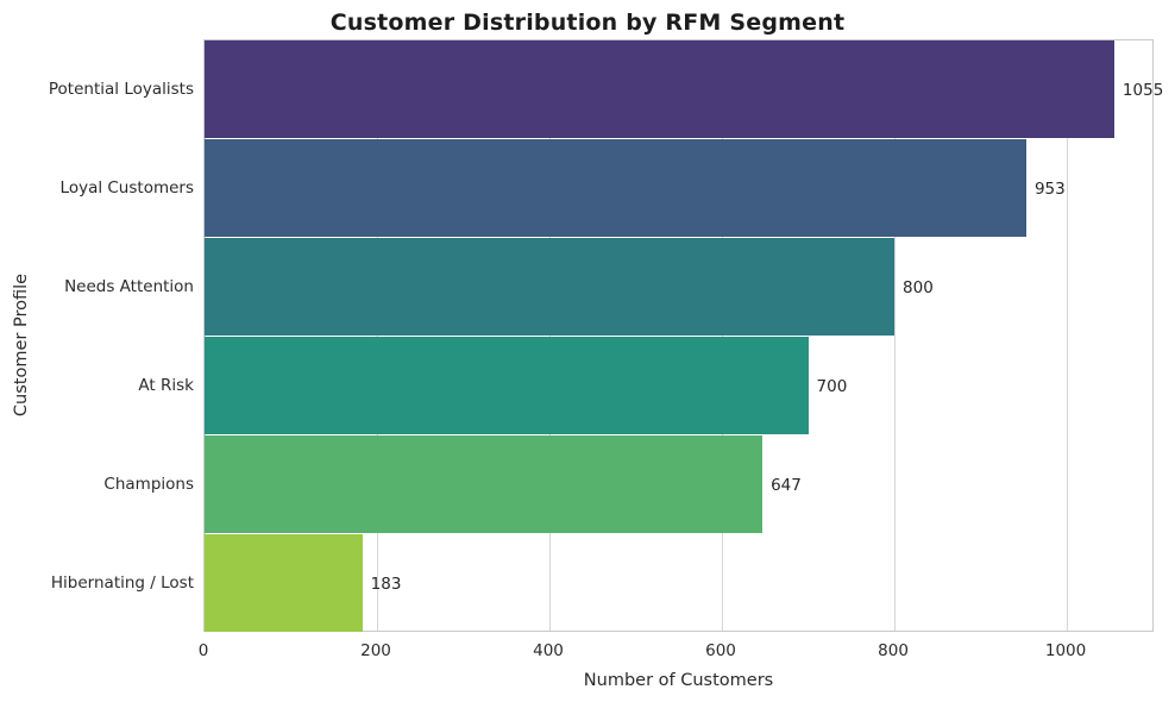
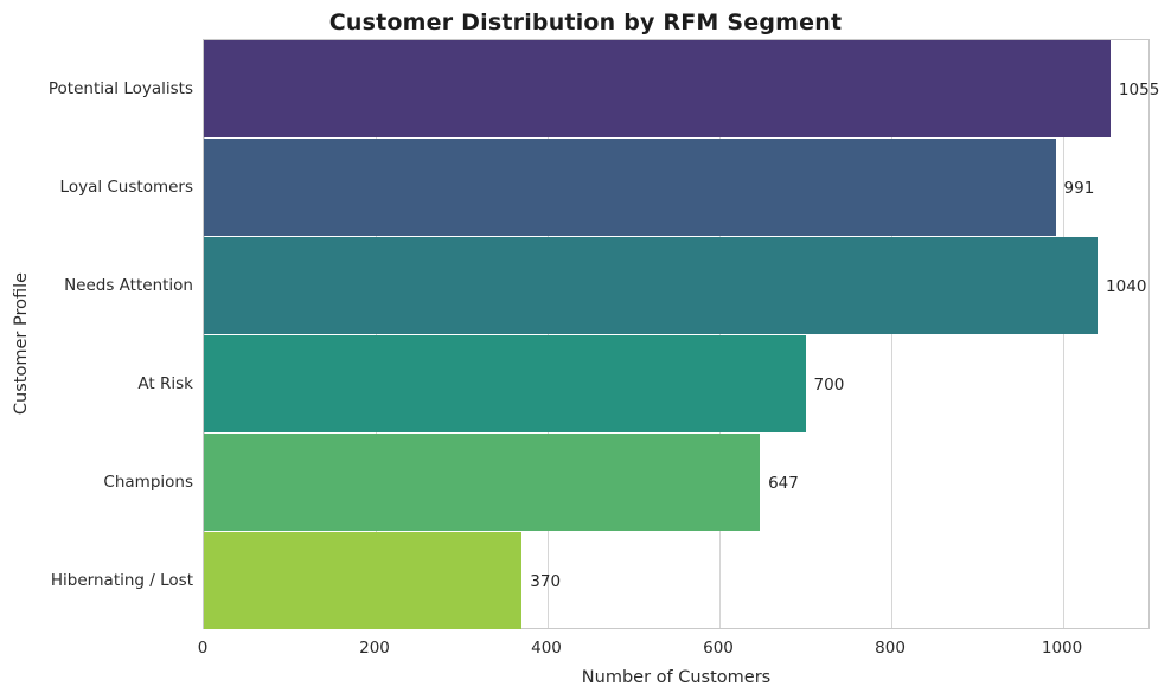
Loyal Customers: 953 -> 991
Needs Attention: 800 -> 1040
Hibernating / Lost: 183 -> 370
